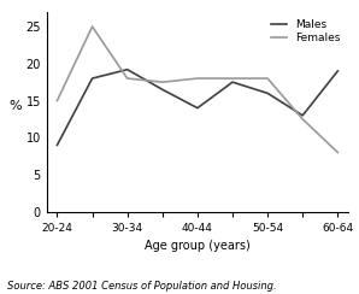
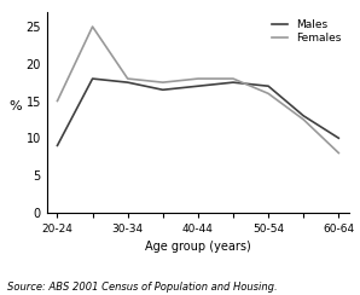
Males/30-34: 19.2 -> 17.5
Males/40-44: 14.0 -> 17.0
Males/50-54: 16.0 -> 17.0
Females/50-54: 18.0 -> 16.0
Males/60-64: 19.0 -> 10.0
